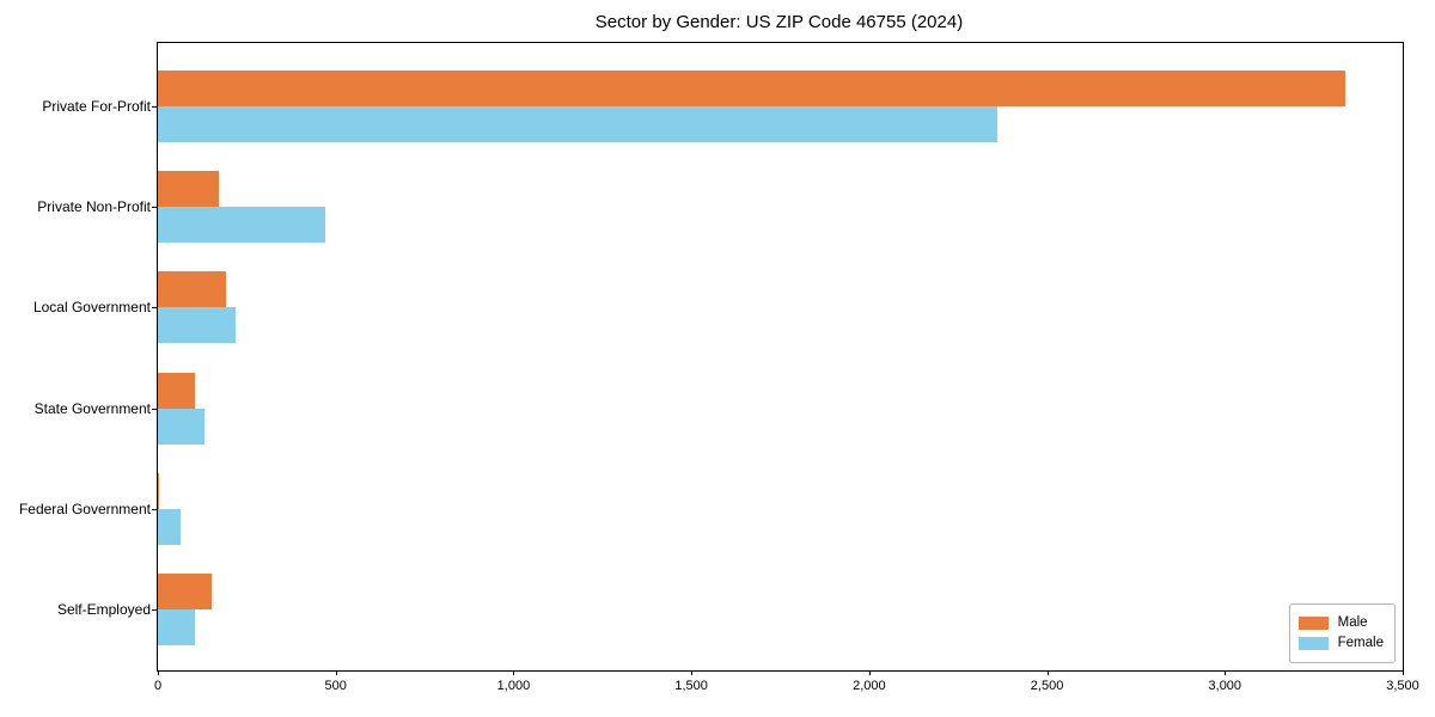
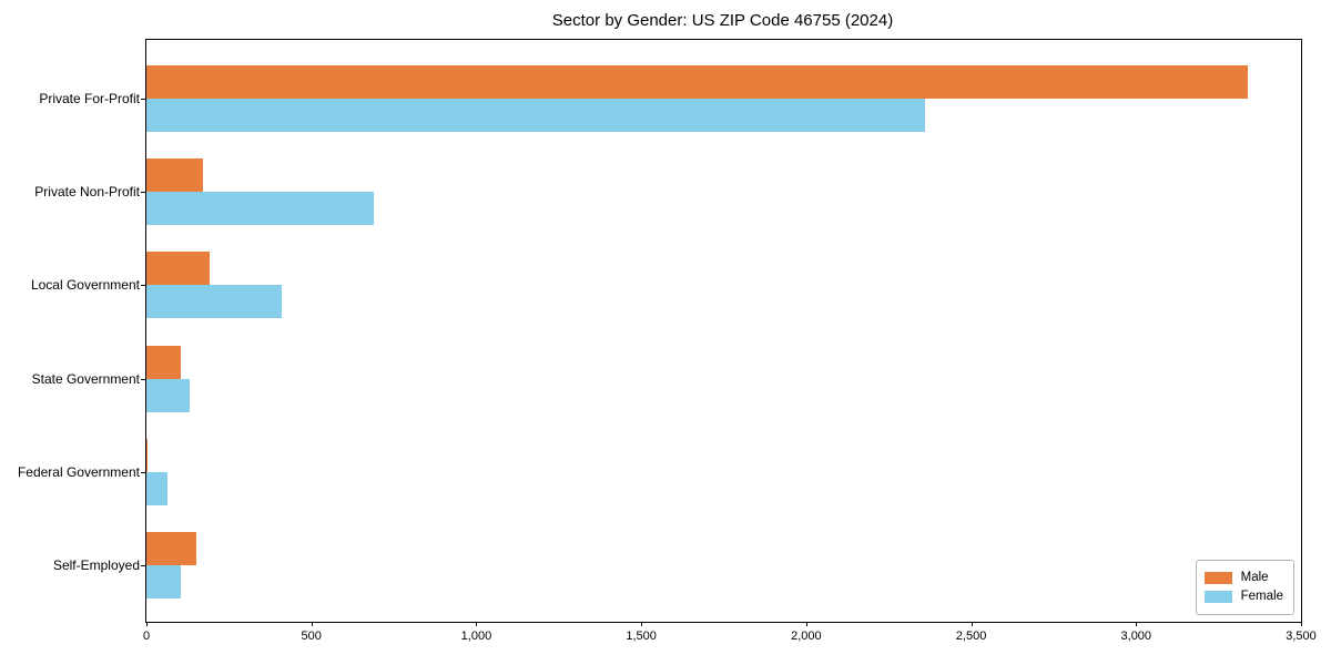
Female/Private Non-Profit: 470 -> 690
Female/Local Government: 220 -> 410
